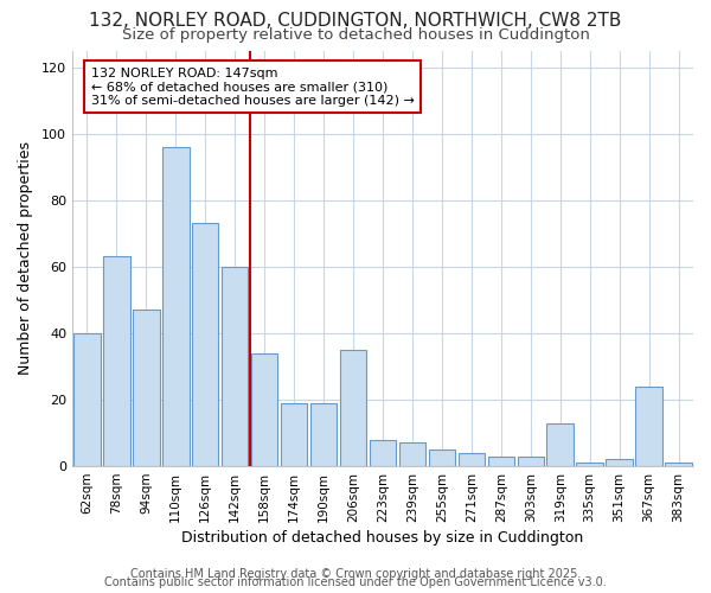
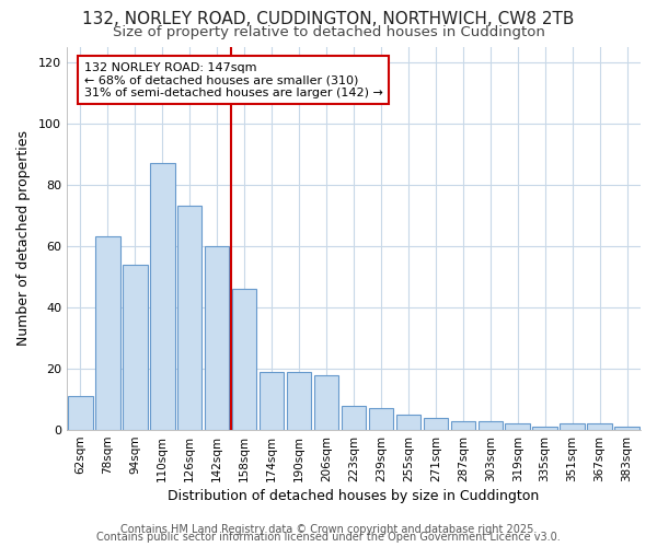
62sqm: 40 -> 11
94sqm: 47 -> 54
110sqm: 96 -> 87
158sqm: 34 -> 46
206sqm: 35 -> 18
319sqm: 13 -> 2
367sqm: 24 -> 2
